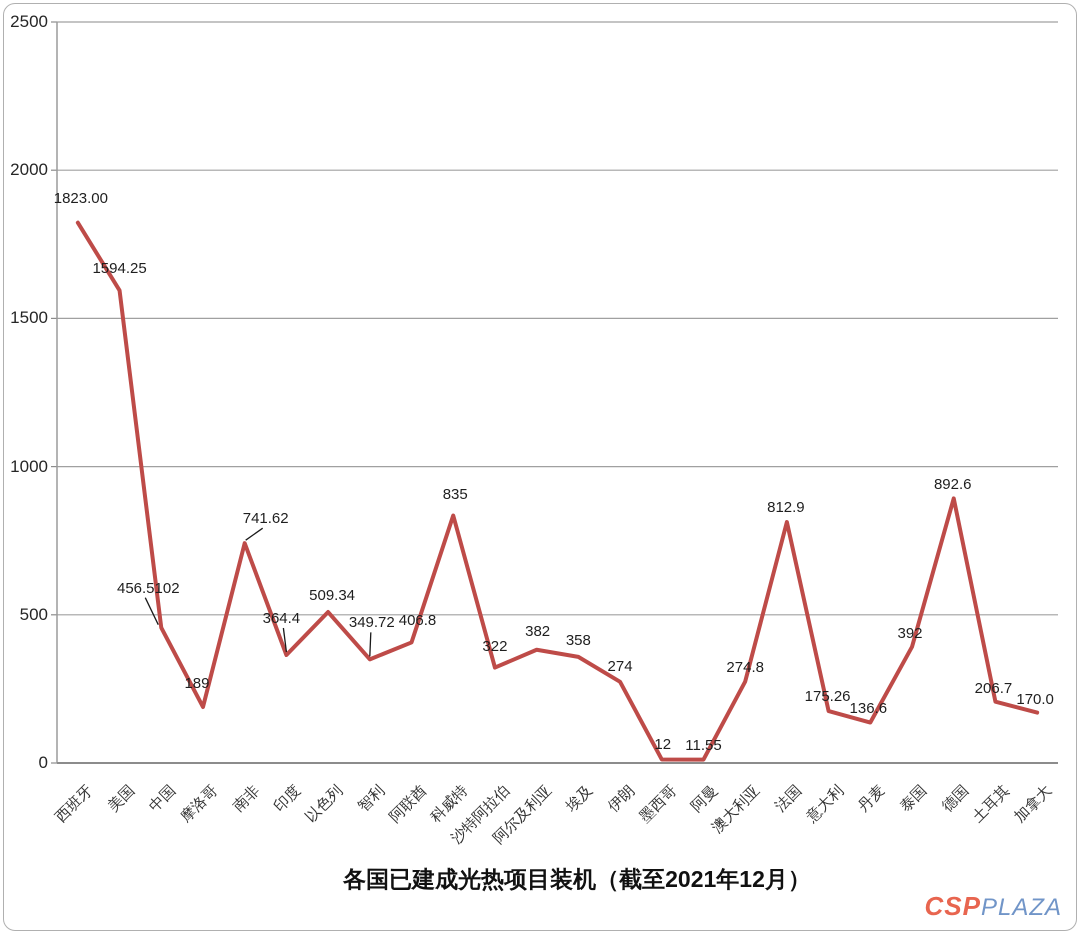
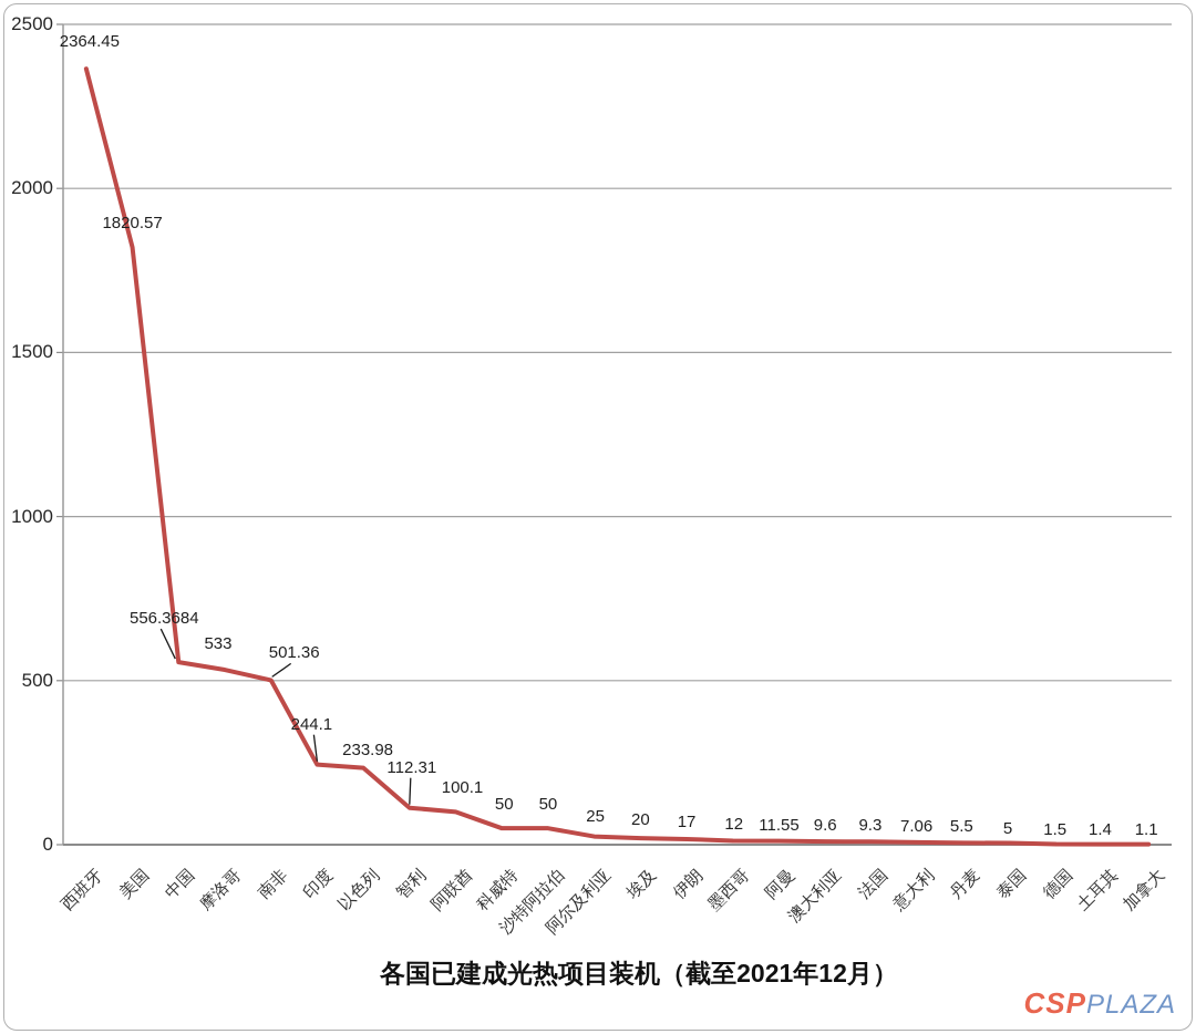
西班牙: 1823.00 -> 2364.45
美国: 1594.25 -> 1820.57
中国: 456.5102 -> 556.3684
摩洛哥: 189 -> 533
南非: 741.62 -> 501.36
印度: 364.4 -> 244.1
以色列: 509.34 -> 233.98
智利: 349.72 -> 112.31
阿联酋: 406.8 -> 100.1
科威特: 835 -> 50
沙特阿拉伯: 322 -> 50
阿尔及利亚: 382 -> 25
埃及: 358 -> 20
伊朗: 274 -> 17
澳大利亚: 274.8 -> 9.6
法国: 812.9 -> 9.3
意大利: 175.26 -> 7.06
丹麦: 136.6 -> 5.5
泰国: 392 -> 5
德国: 892.6 -> 1.5
土耳其: 206.7 -> 1.4
加拿大: 170.0 -> 1.1
